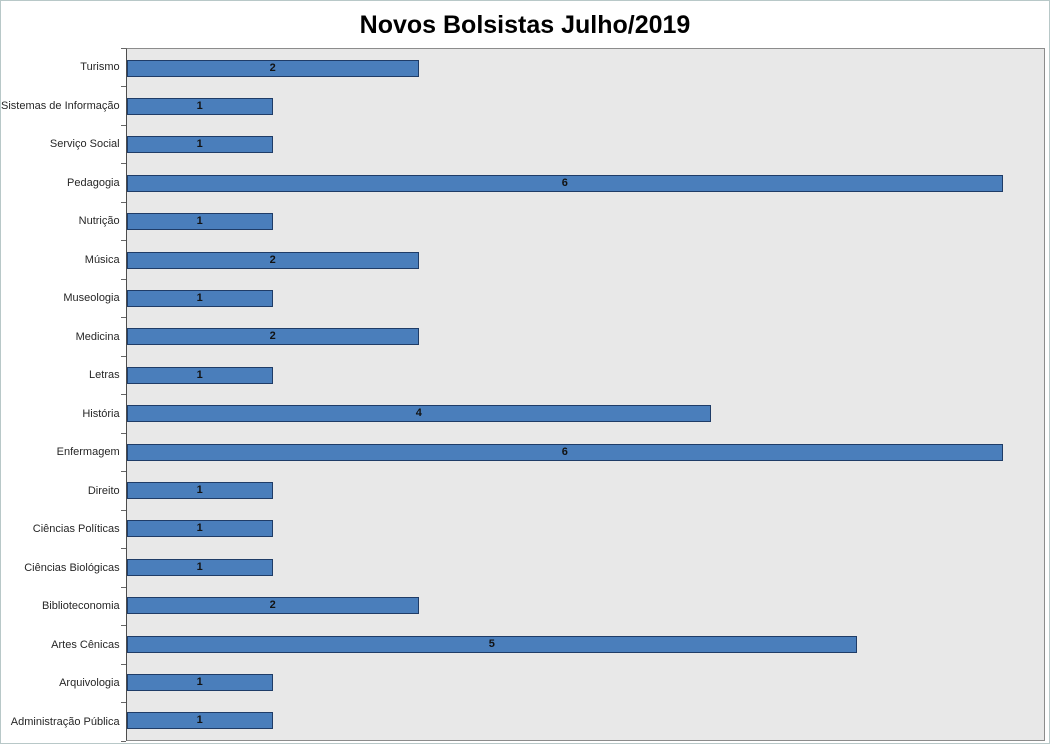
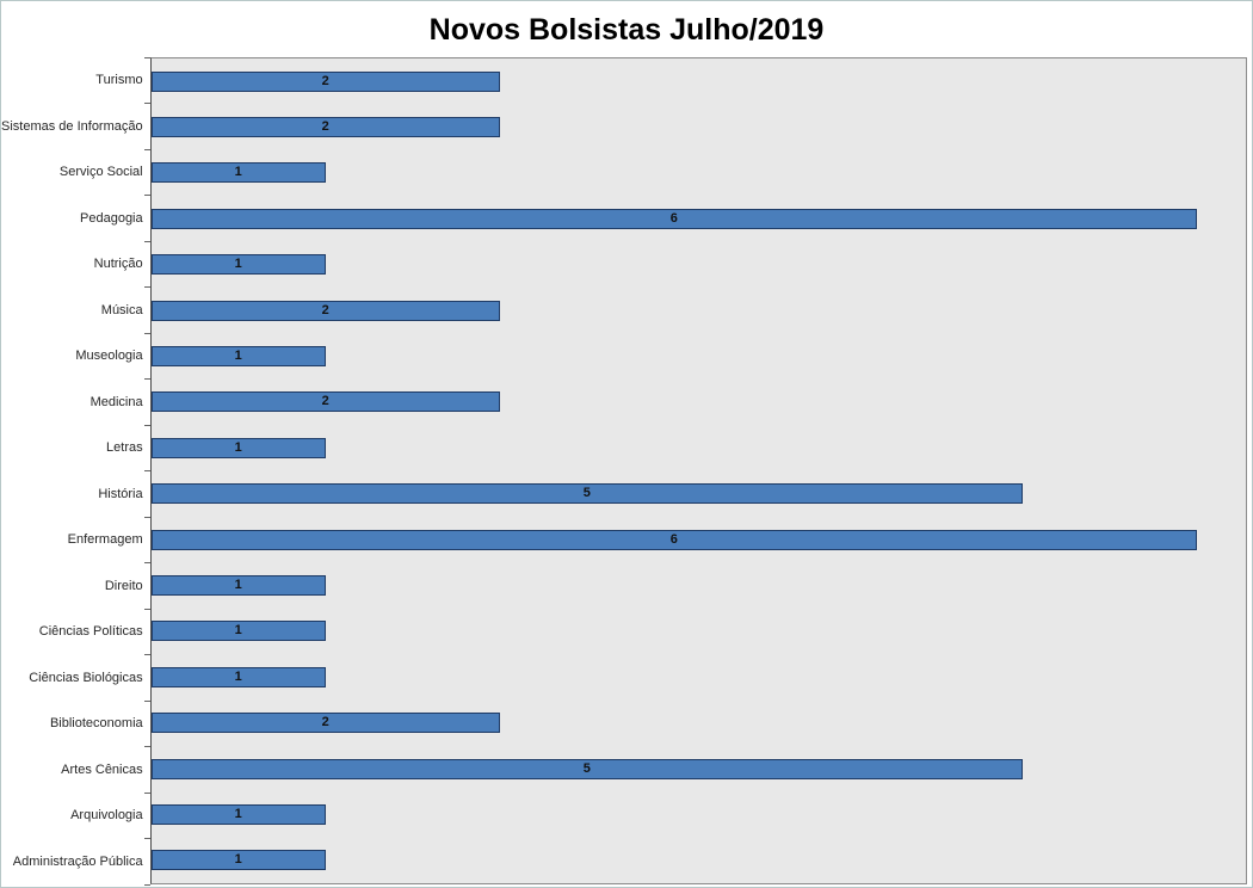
Sistemas de Informação: 1 -> 2
História: 4 -> 5
